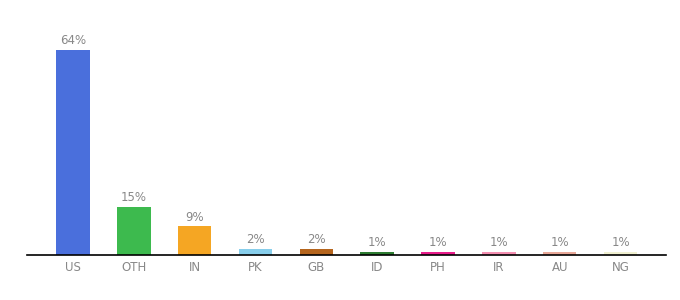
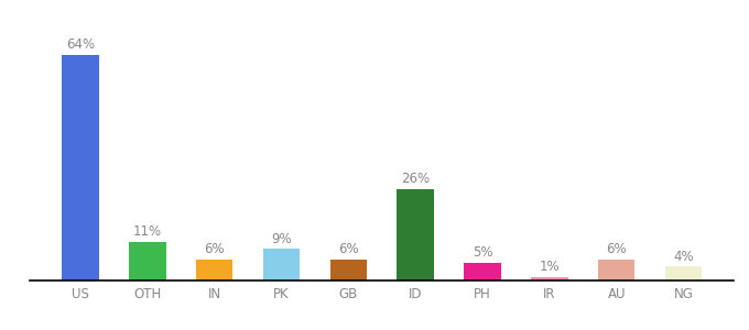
OTH: 15% -> 11%
IN: 9% -> 6%
PK: 2% -> 9%
GB: 2% -> 6%
ID: 1% -> 26%
PH: 1% -> 5%
AU: 1% -> 6%
NG: 1% -> 4%
